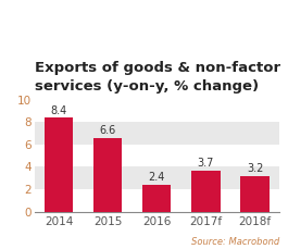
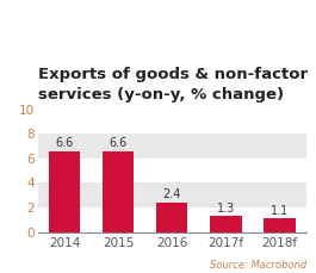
2014: 8.4 -> 6.6
2017f: 3.7 -> 1.3
2018f: 3.2 -> 1.1
